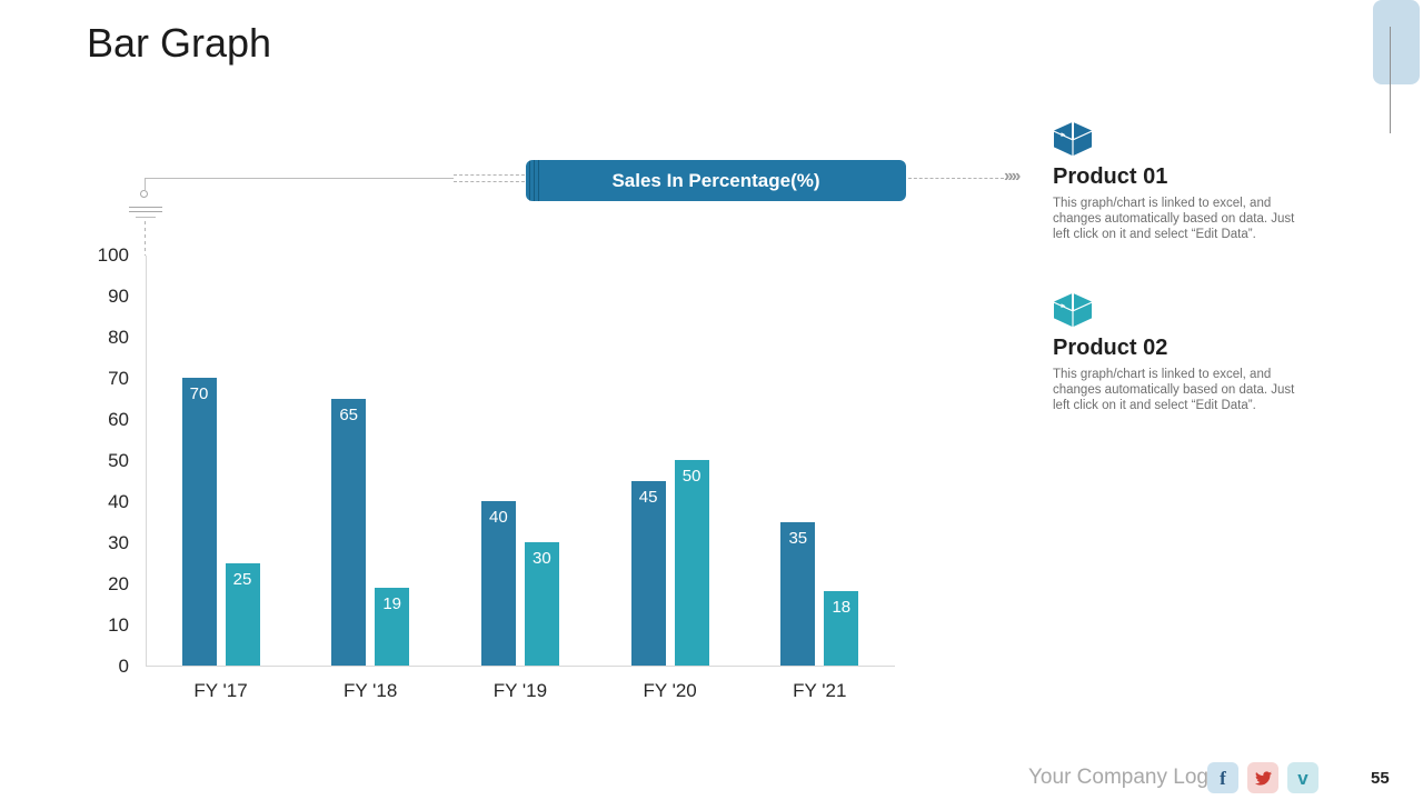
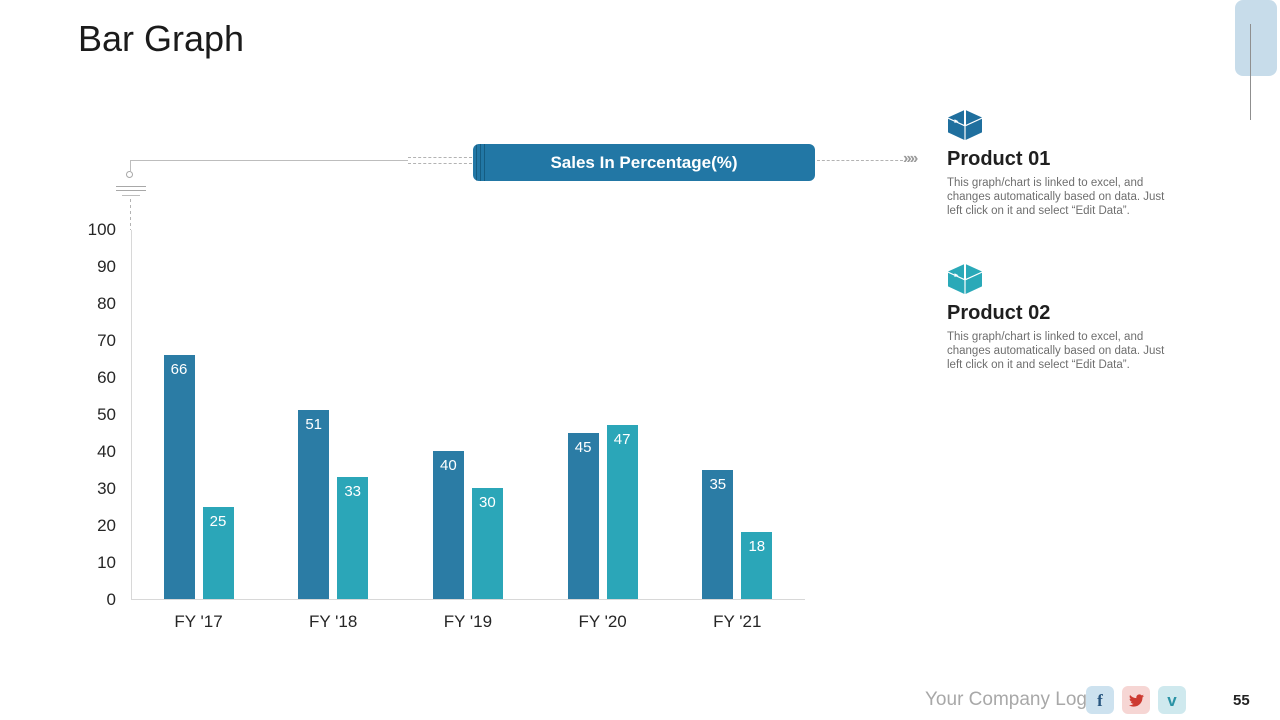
Product 01/FY '17: 70 -> 66
Product 01/FY '18: 65 -> 51
Product 02/FY '18: 19 -> 33
Product 02/FY '20: 50 -> 47
